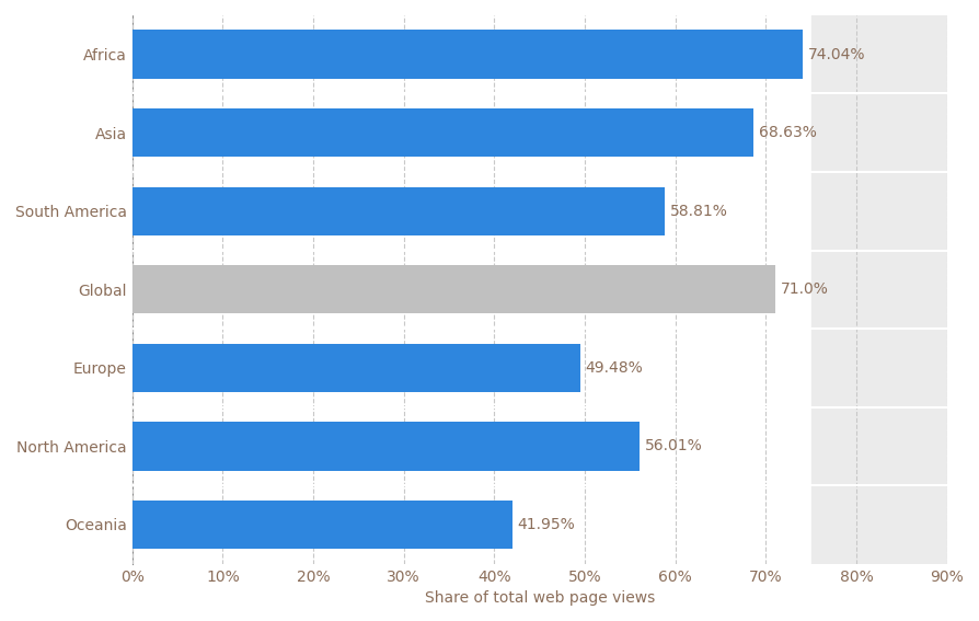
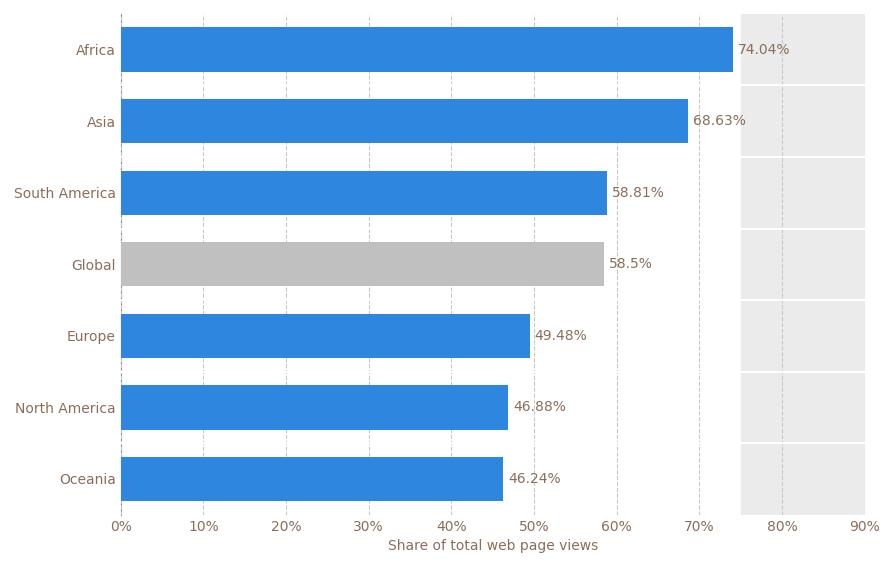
Global: 71.0% -> 58.5%
North America: 56.01% -> 46.88%
Oceania: 41.95% -> 46.24%
